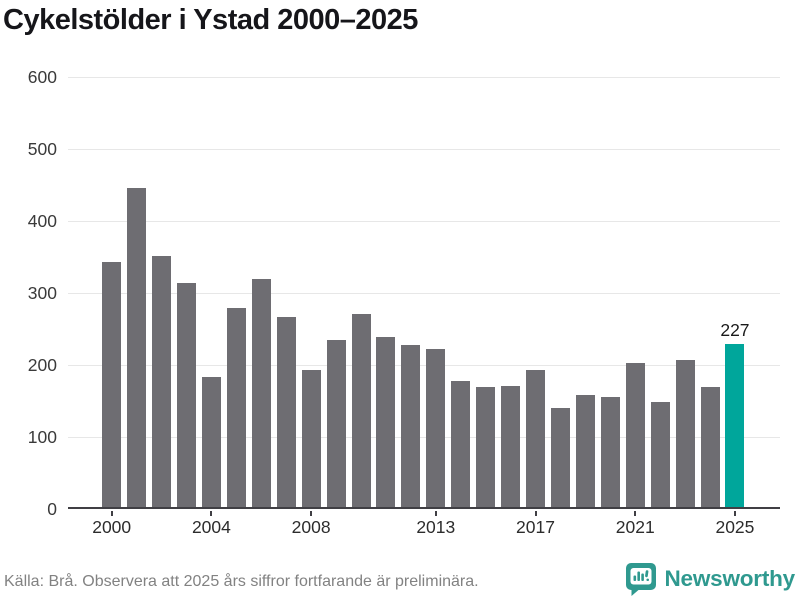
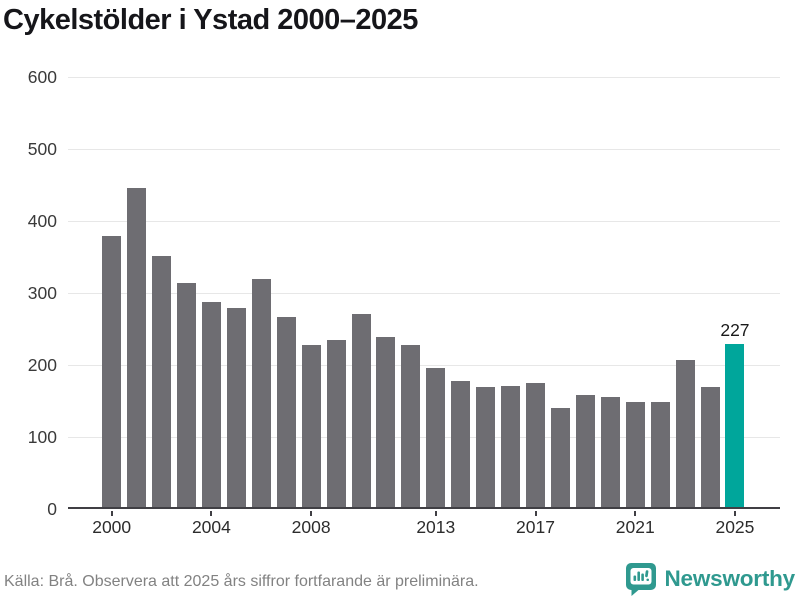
2000: 340 -> 380
2004: 180 -> 280
2008: 190 -> 220
2013: 220 -> 190
2017: 190 -> 170
2021: 200 -> 150
